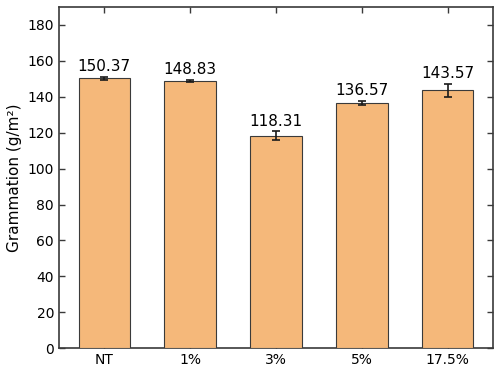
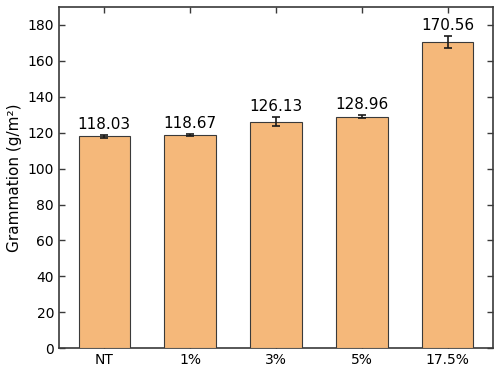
NT: 150.37 -> 118.03
1%: 148.83 -> 118.67
3%: 118.31 -> 126.13
5%: 136.57 -> 128.96
17.5%: 143.57 -> 170.56
